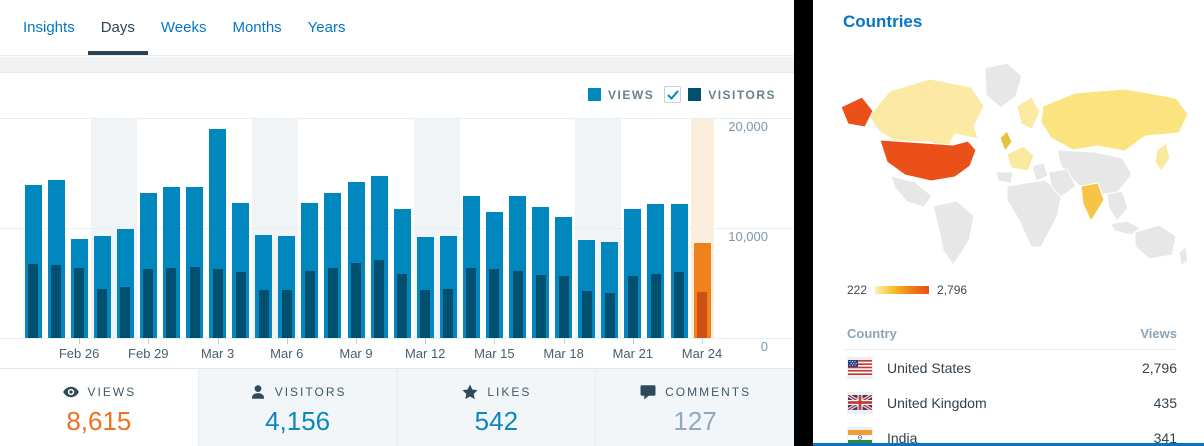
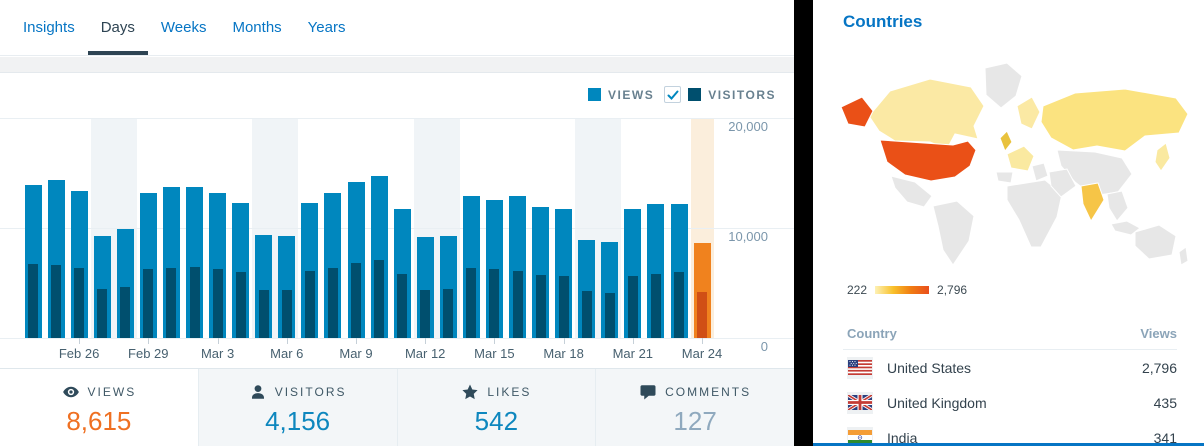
Views/Feb 26: 9000 -> 13400
Views/Mar 3: 19000 -> 13200
Views/Mar 15: 11500 -> 12600
Views/Mar 18: 11000 -> 11700
